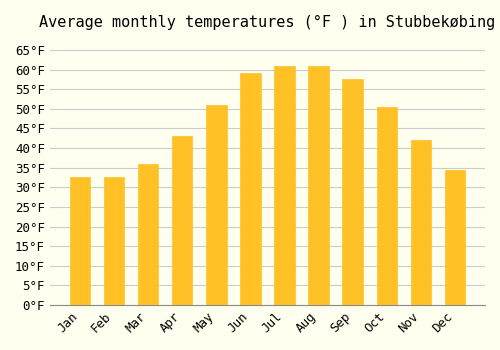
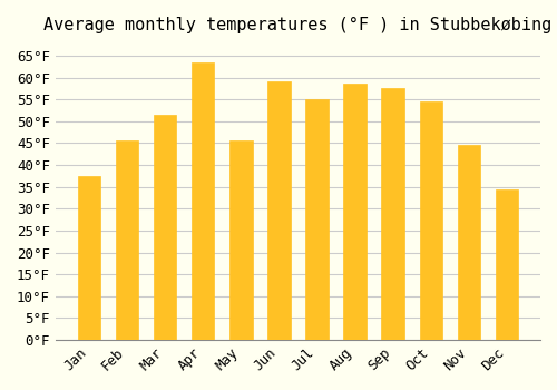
Jan: 32.5°F -> 37.5°F
Feb: 32.5°F -> 45.5°F
Mar: 36.0°F -> 51.5°F
Apr: 43.0°F -> 63.5°F
May: 51.0°F -> 45.5°F
Jul: 61.0°F -> 55.0°F
Aug: 61.0°F -> 58.5°F
Oct: 50.5°F -> 54.5°F
Nov: 42.0°F -> 44.5°F
